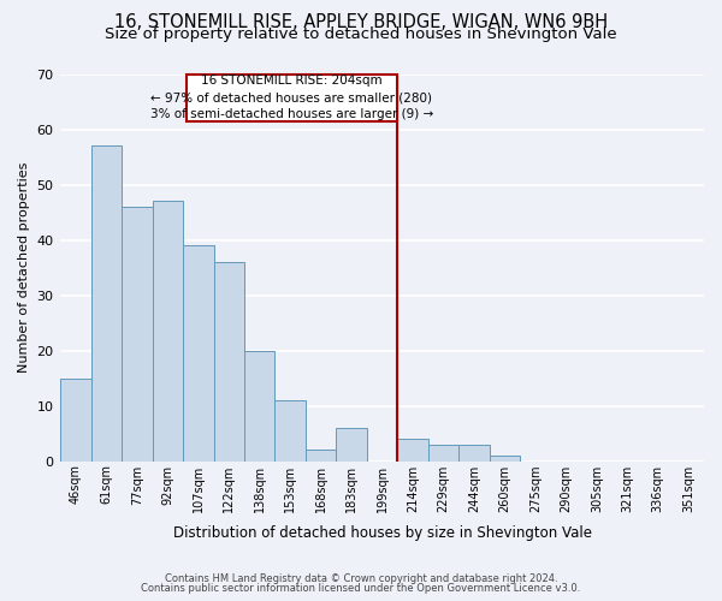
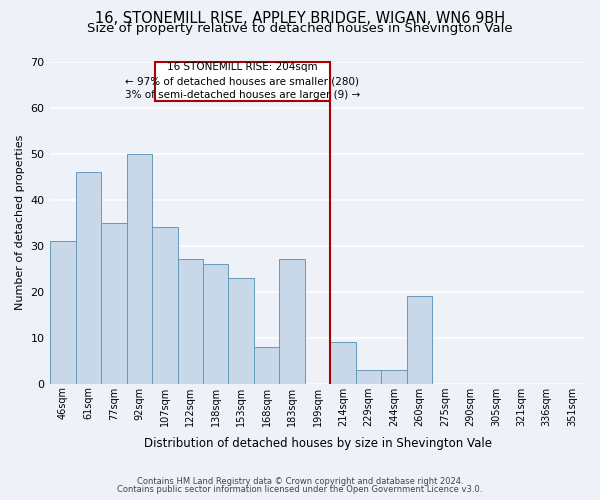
46sqm: 15 -> 31
61sqm: 57 -> 46
77sqm: 46 -> 35
92sqm: 47 -> 50
107sqm: 39 -> 34
122sqm: 36 -> 27
138sqm: 20 -> 26
153sqm: 11 -> 23
168sqm: 2 -> 8
183sqm: 6 -> 27
214sqm: 4 -> 9
260sqm: 1 -> 19
